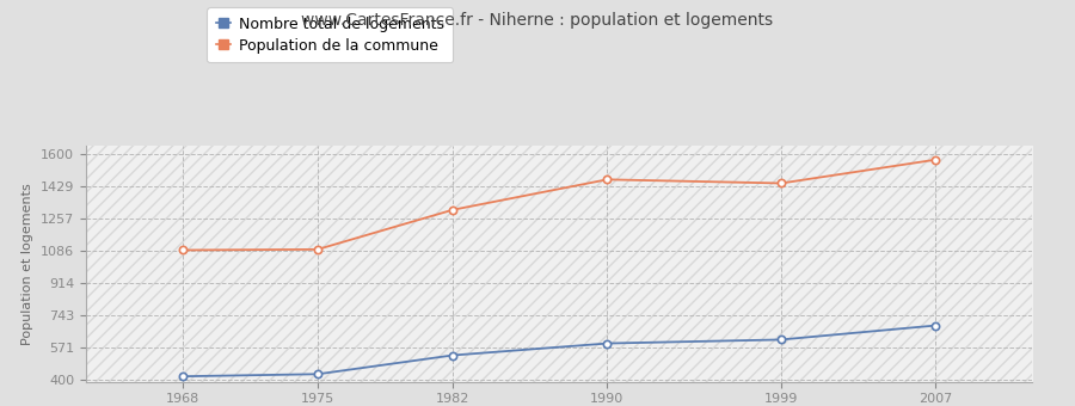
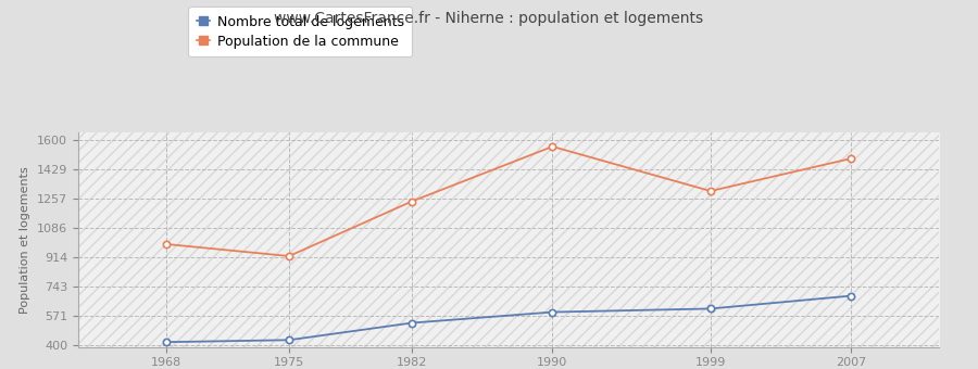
Population de la commune/1968: 1090 -> 990
Population de la commune/1975: 1090 -> 920
Population de la commune/1982: 1300 -> 1240
Population de la commune/1990: 1460 -> 1560
Population de la commune/1999: 1440 -> 1300
Population de la commune/2007: 1570 -> 1490
